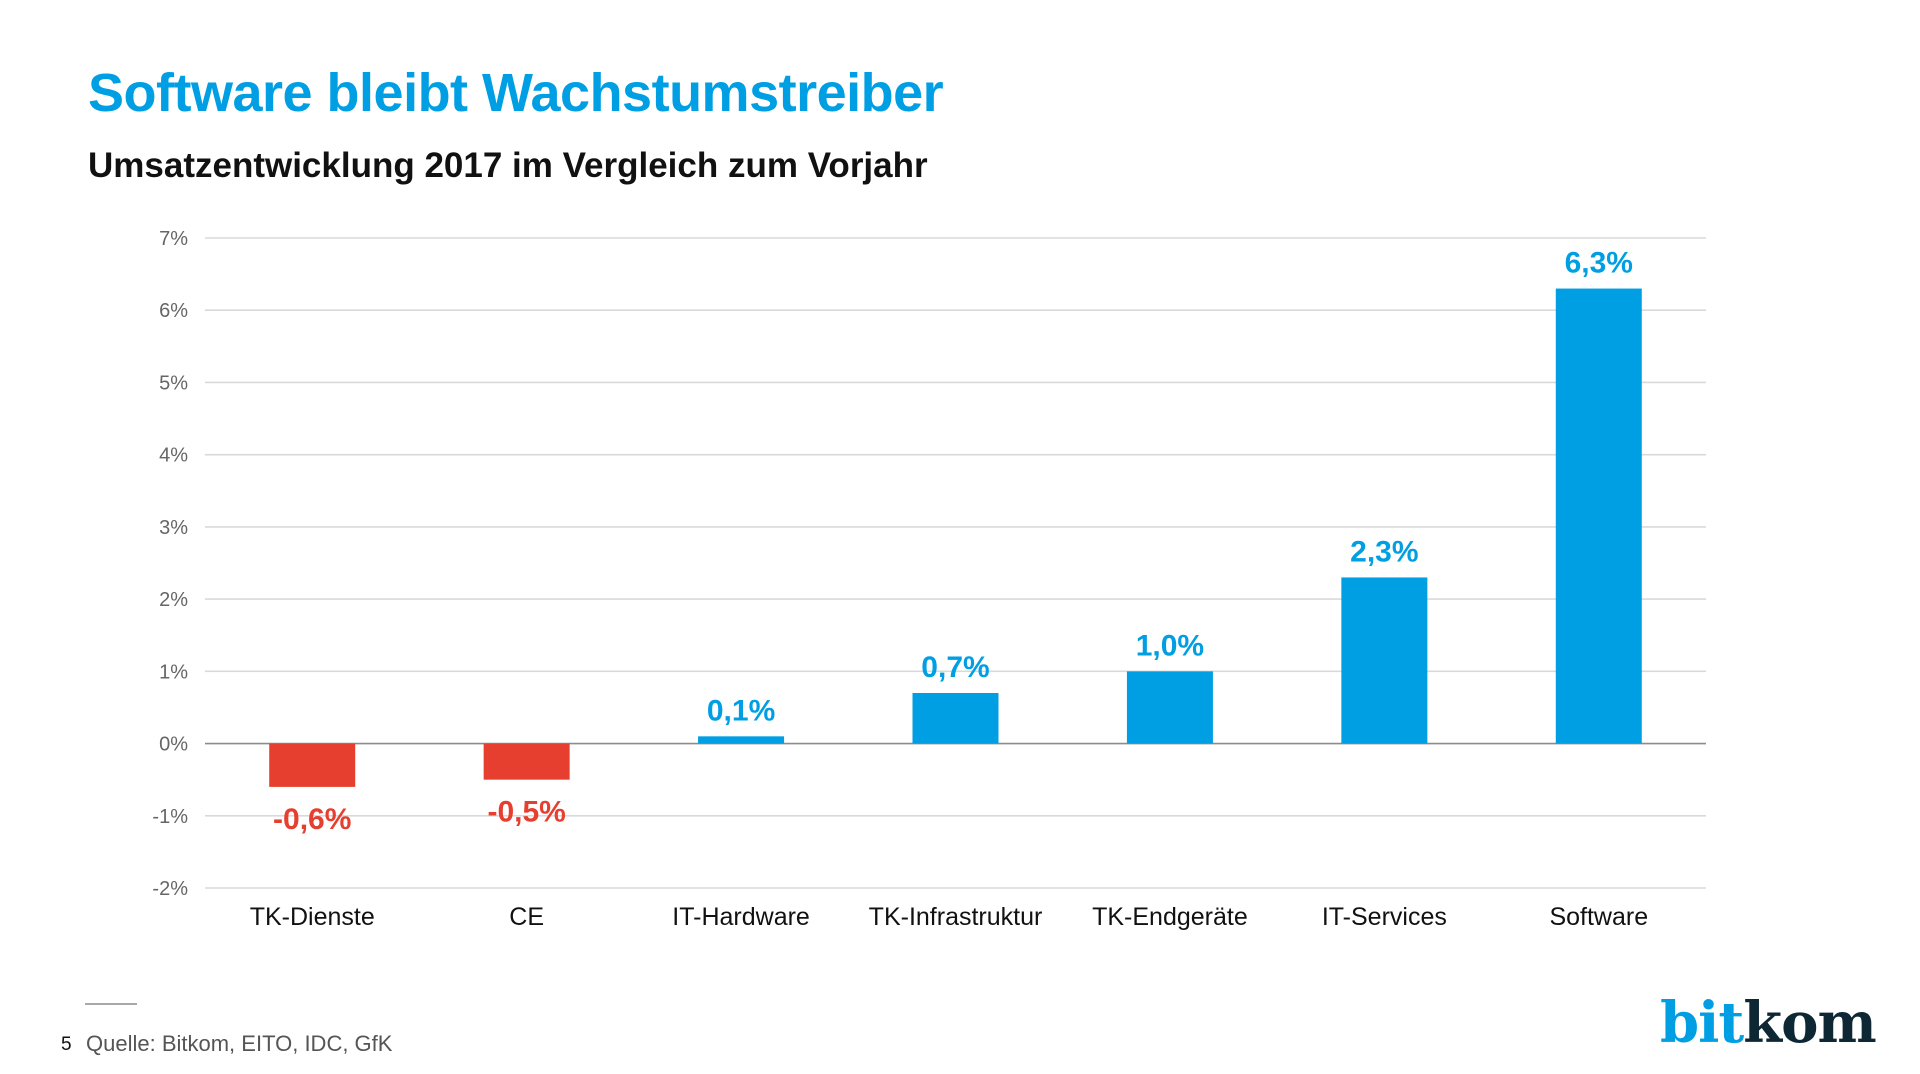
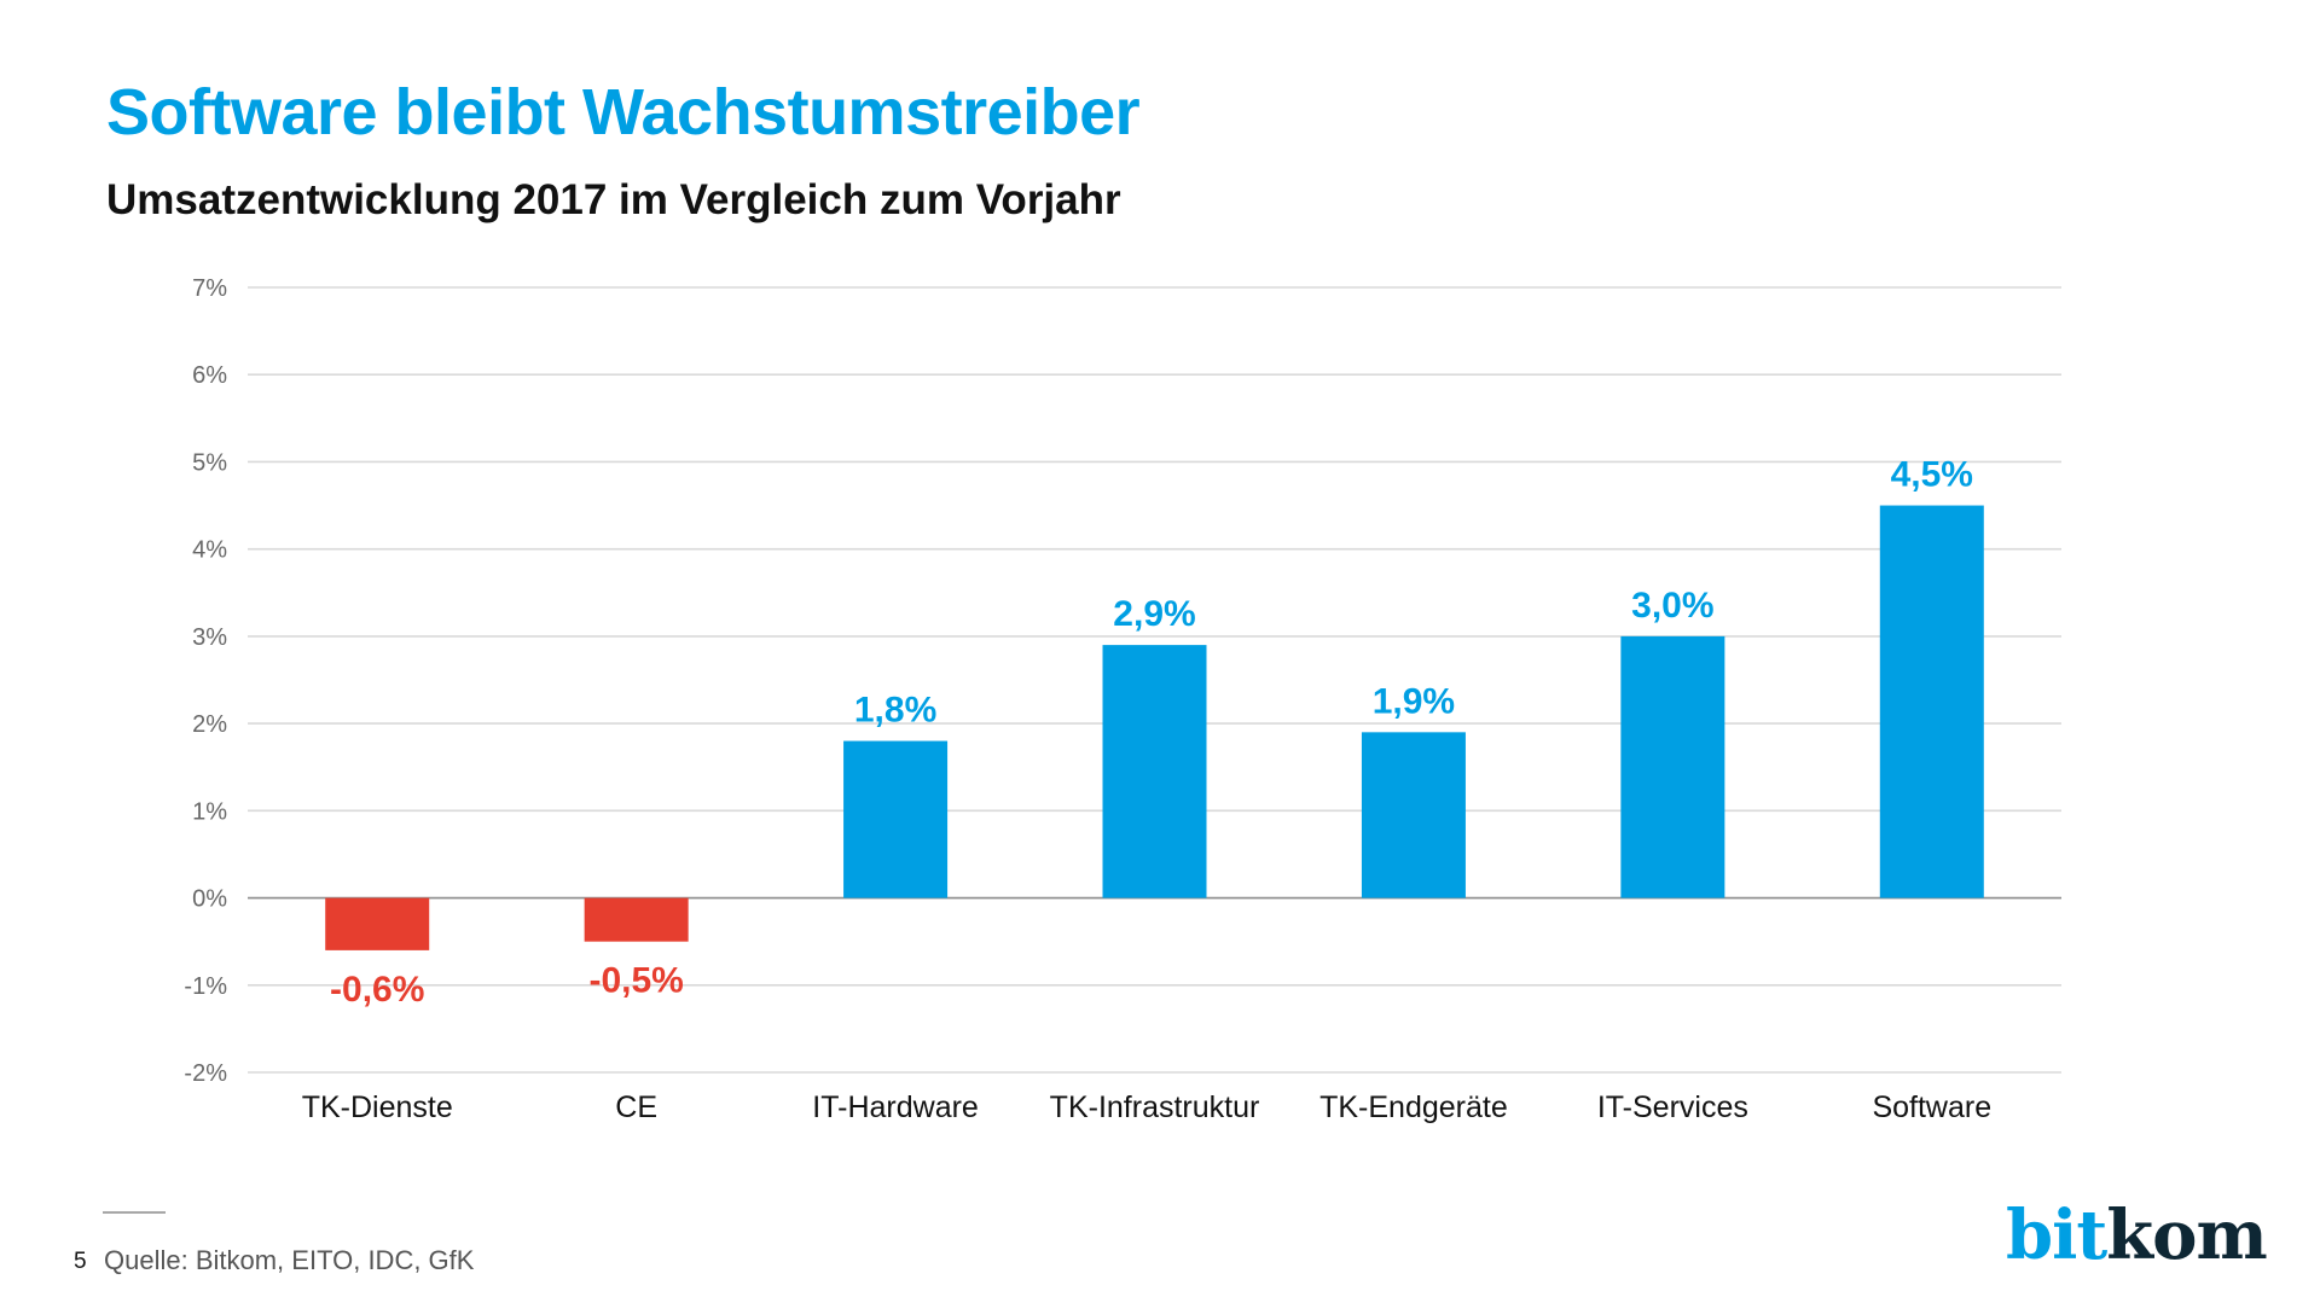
IT-Hardware: 0,1% -> 1,8%
TK-Infrastruktur: 0,7% -> 2,9%
TK-Endgeräte: 1,0% -> 1,9%
IT-Services: 2,3% -> 3,0%
Software: 6,3% -> 4,5%
